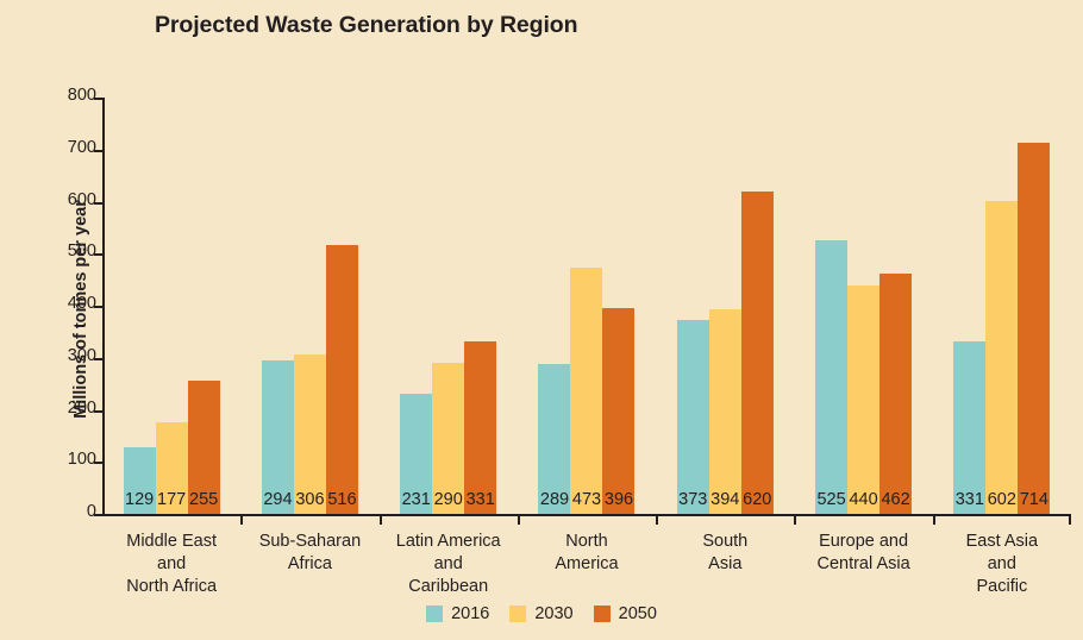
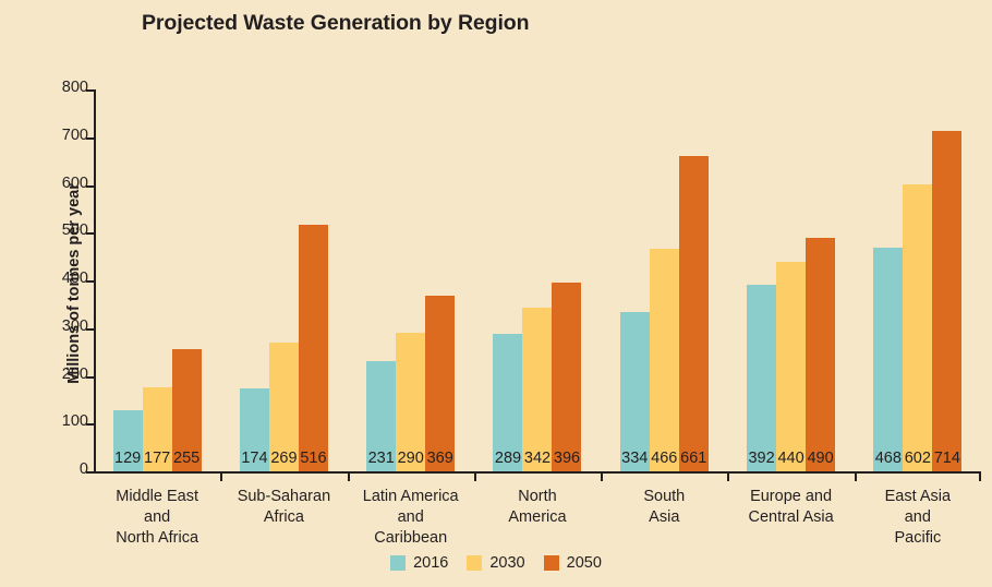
2016/Sub-Saharan Africa: 294 -> 174
2030/Sub-Saharan Africa: 306 -> 269
2050/Latin America and Caribbean: 331 -> 369
2030/North America: 473 -> 342
2016/South Asia: 373 -> 334
2030/South Asia: 394 -> 466
2050/South Asia: 620 -> 661
2016/Europe and Central Asia: 525 -> 392
2050/Europe and Central Asia: 462 -> 490
2016/East Asia and Pacific: 331 -> 468
